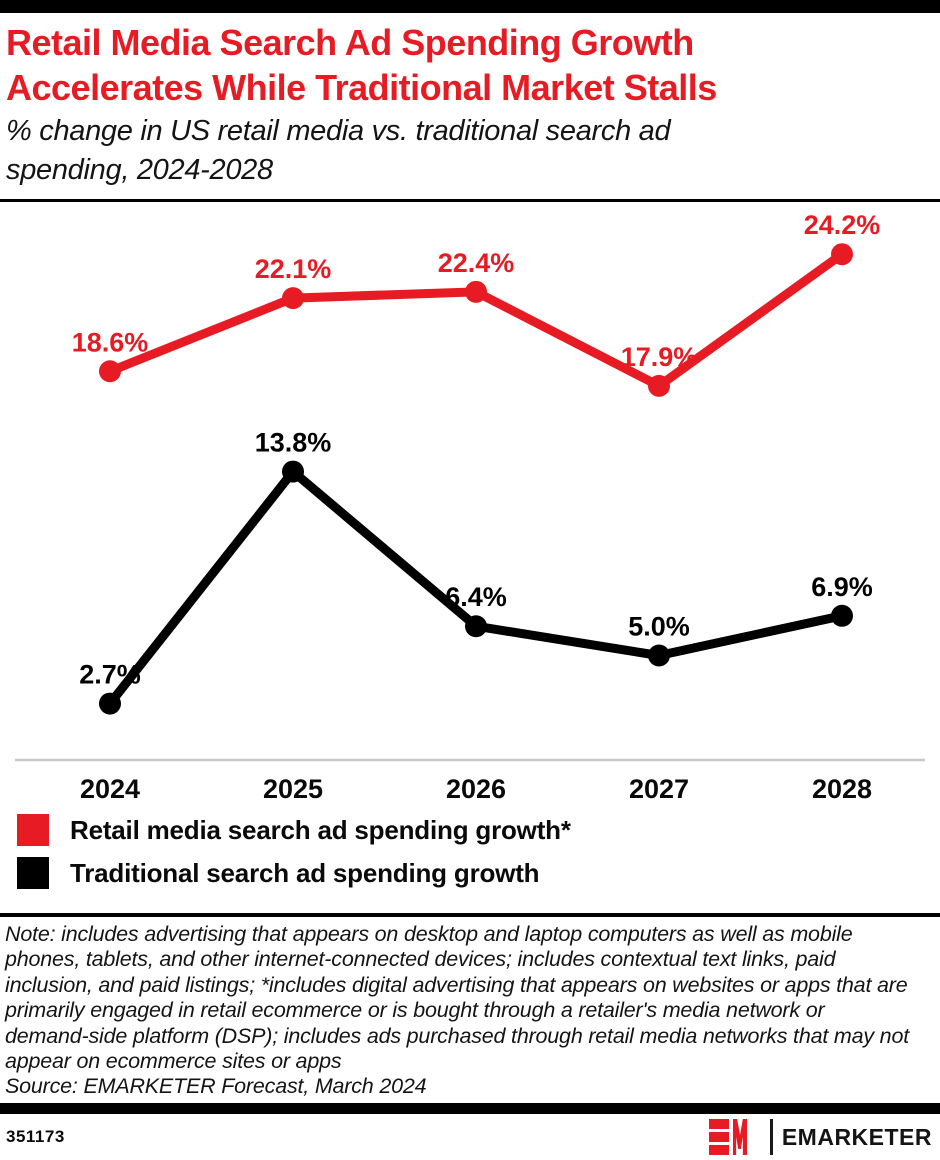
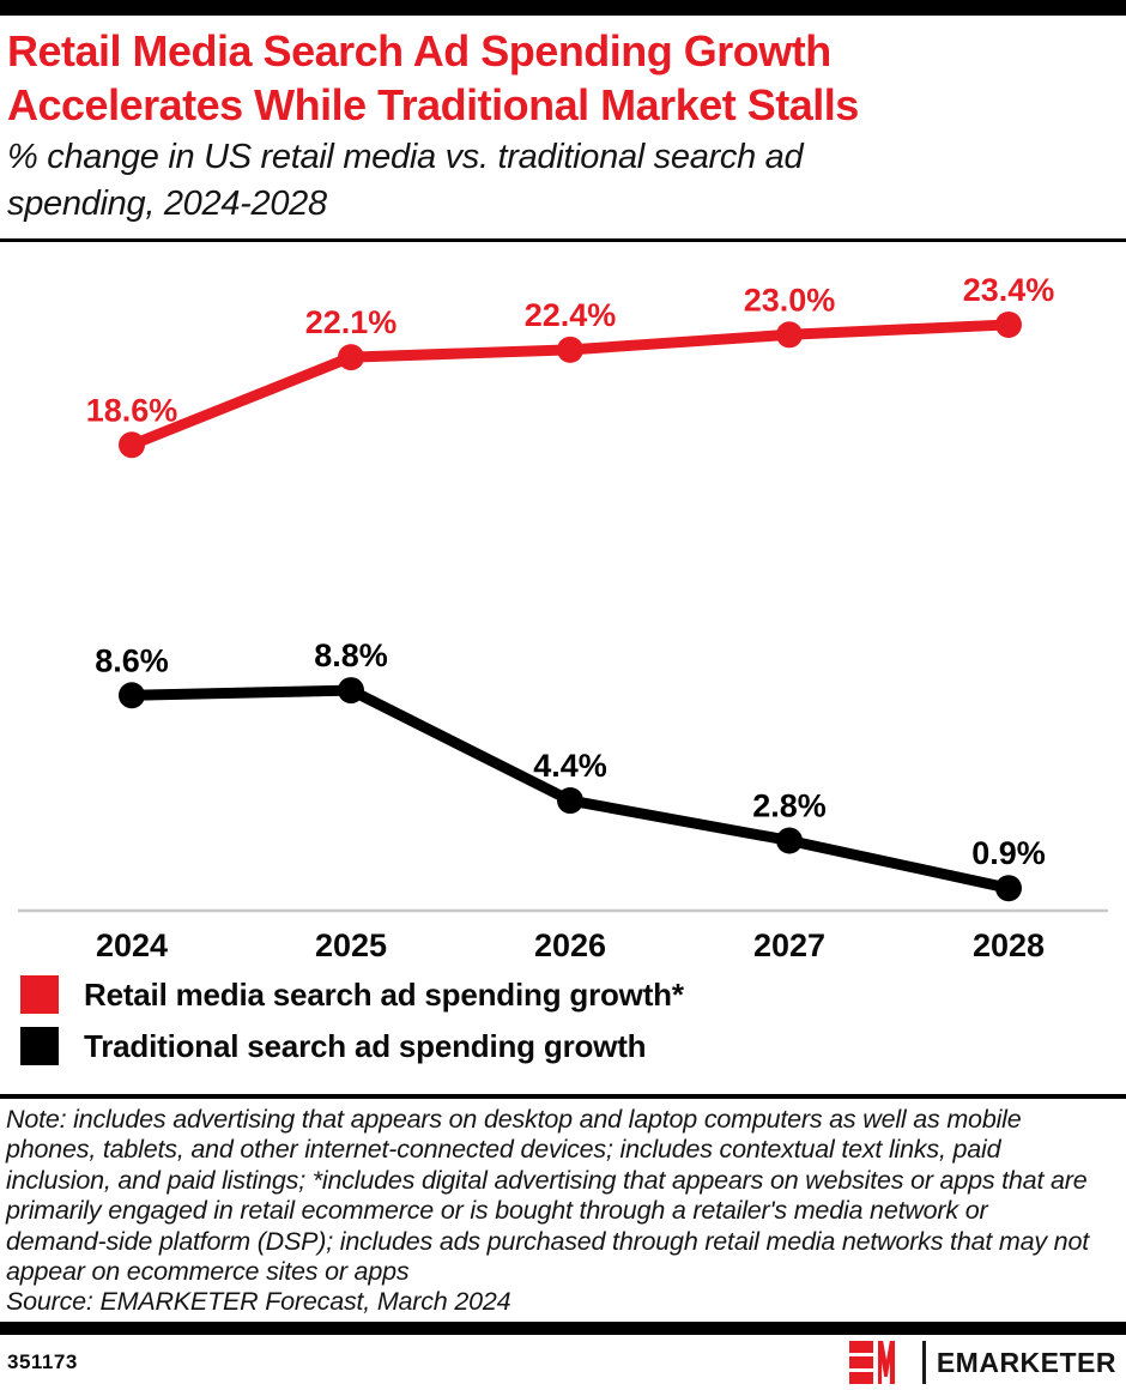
Traditional search ad spending growth/2024: 2.7% -> 8.6%
Traditional search ad spending growth/2025: 13.8% -> 8.8%
Traditional search ad spending growth/2026: 6.4% -> 4.4%
Retail media search ad spending growth*/2027: 17.9% -> 23.0%
Traditional search ad spending growth/2027: 5.0% -> 2.8%
Retail media search ad spending growth*/2028: 24.2% -> 23.4%
Traditional search ad spending growth/2028: 6.9% -> 0.9%
